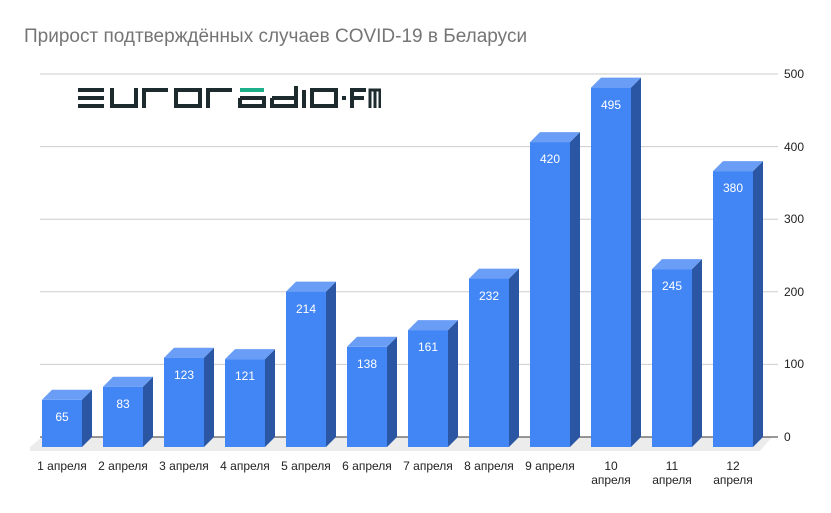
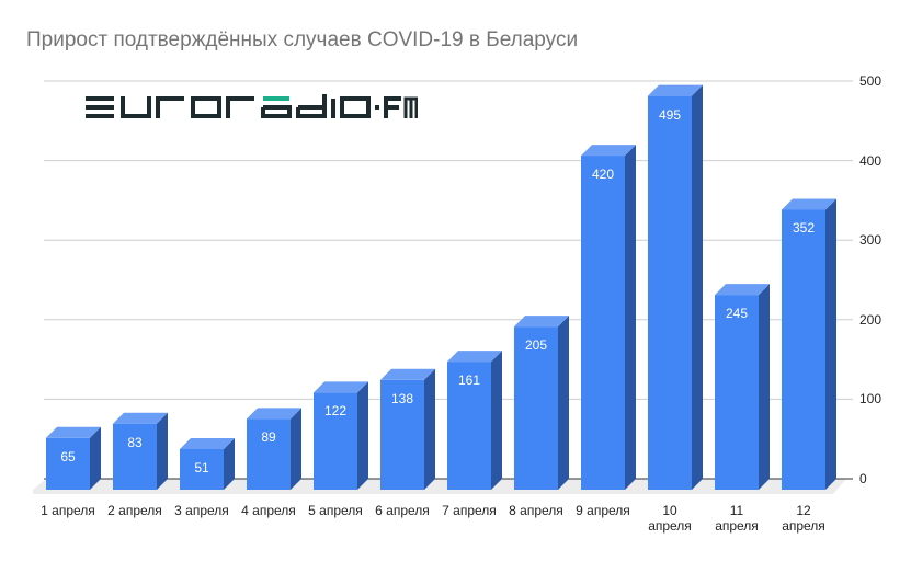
3 апреля: 123 -> 51
4 апреля: 121 -> 89
5 апреля: 214 -> 122
8 апреля: 232 -> 205
12 апреля: 380 -> 352
